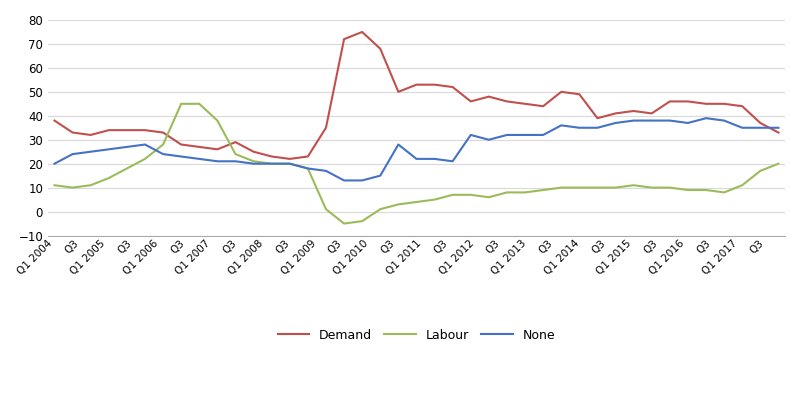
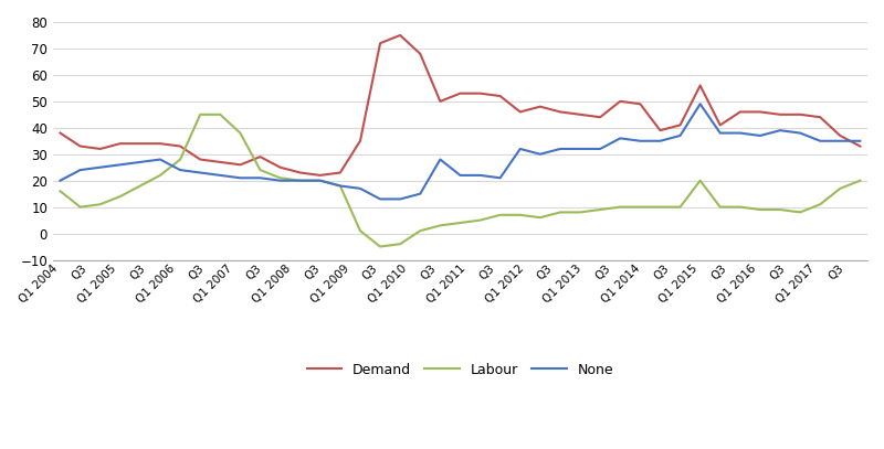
Labour/Q1 2004: 11 -> 16
Demand/Q1 2015: 42 -> 56
Labour/Q1 2015: 11 -> 20
None/Q1 2015: 38 -> 49
